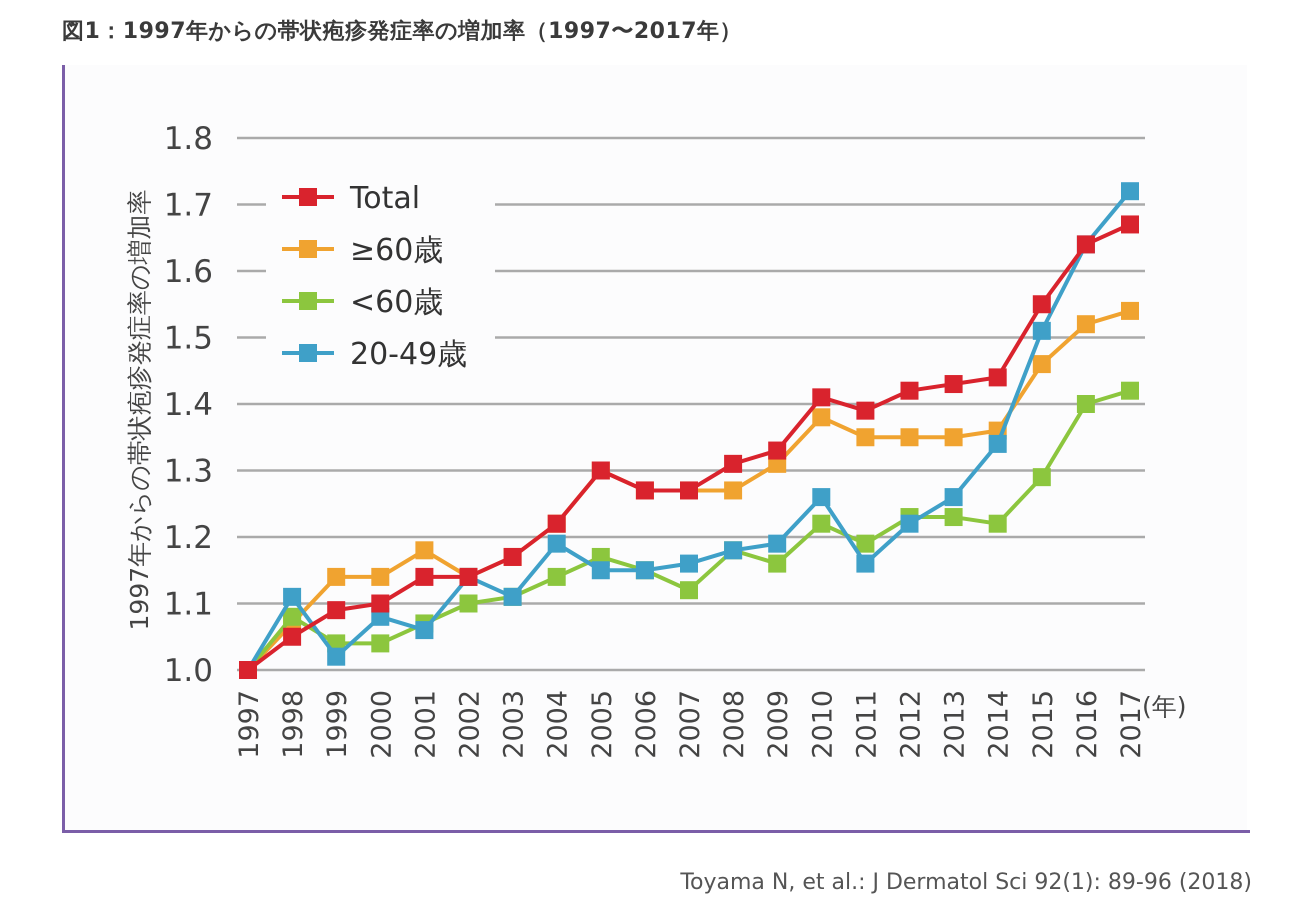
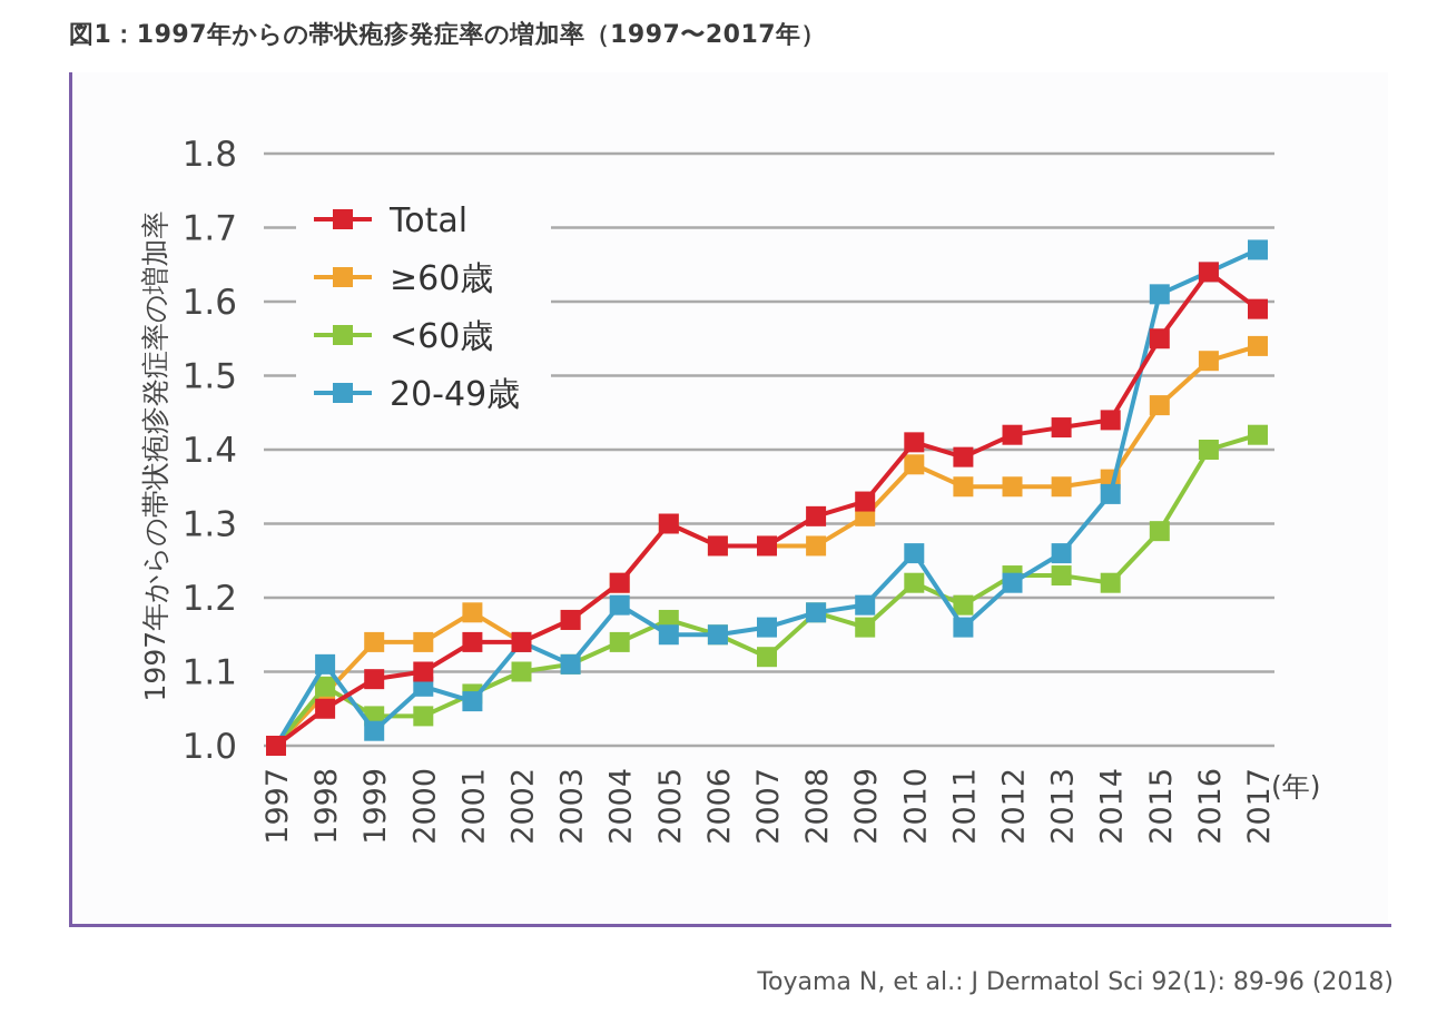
20-49歳/2015: 1.51 -> 1.61
20-49歳/2017: 1.72 -> 1.67
Total/2017: 1.67 -> 1.59
